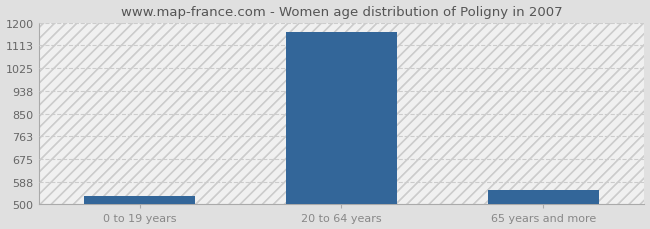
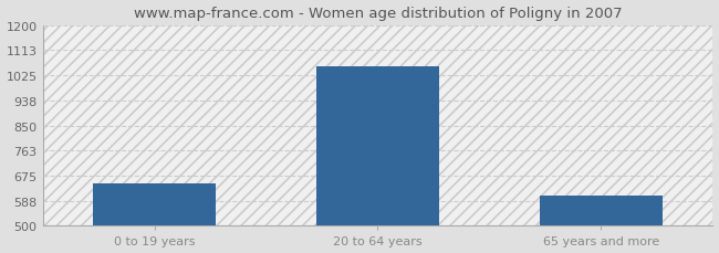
0 to 19 years: 533 -> 650
20 to 64 years: 1163 -> 1055
65 years and more: 556 -> 605
